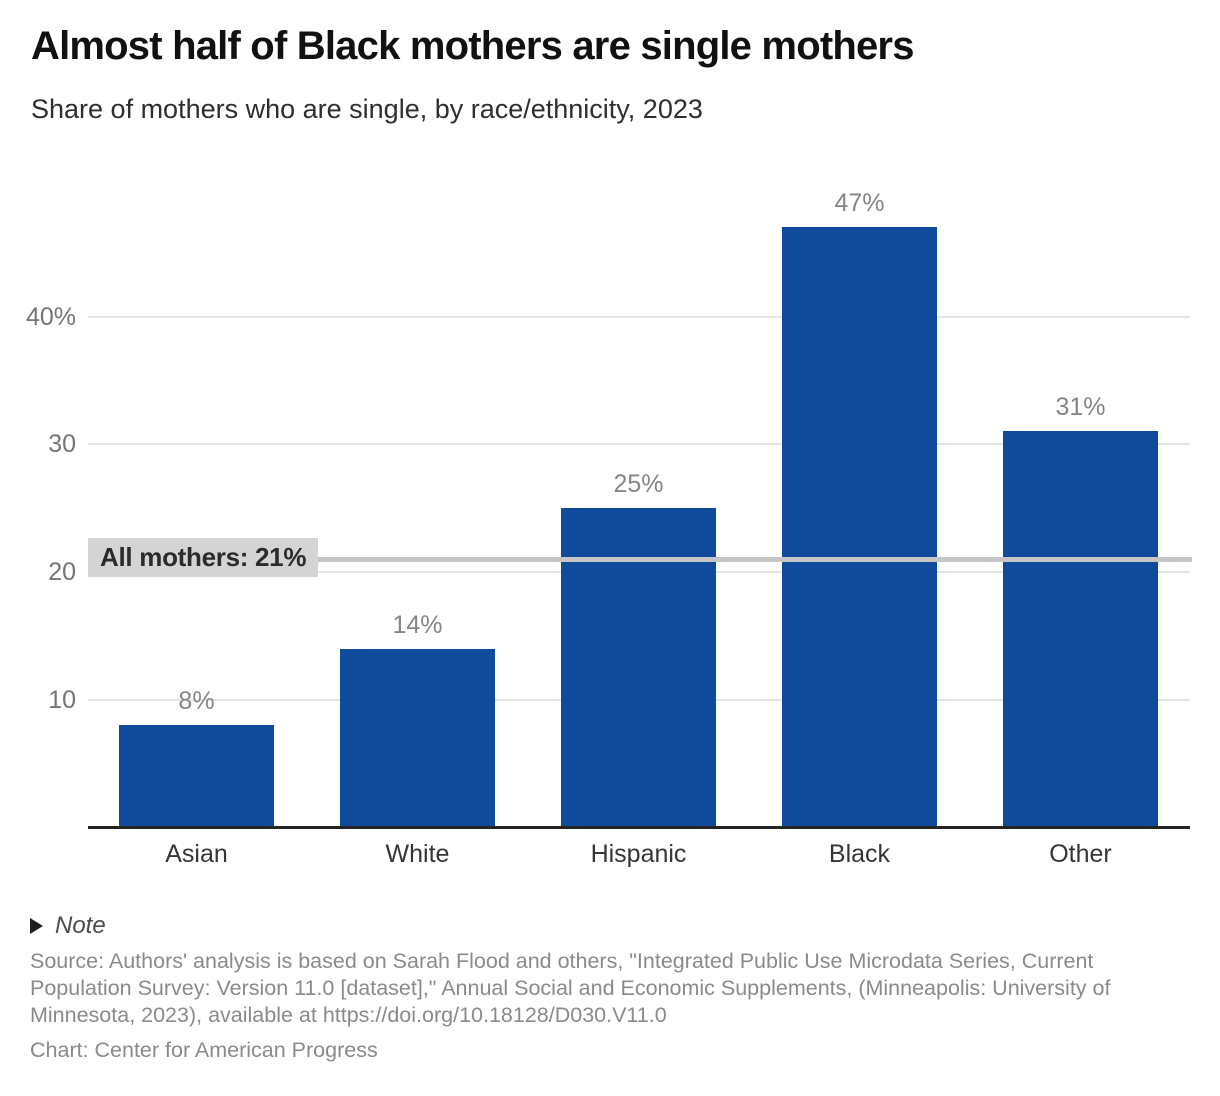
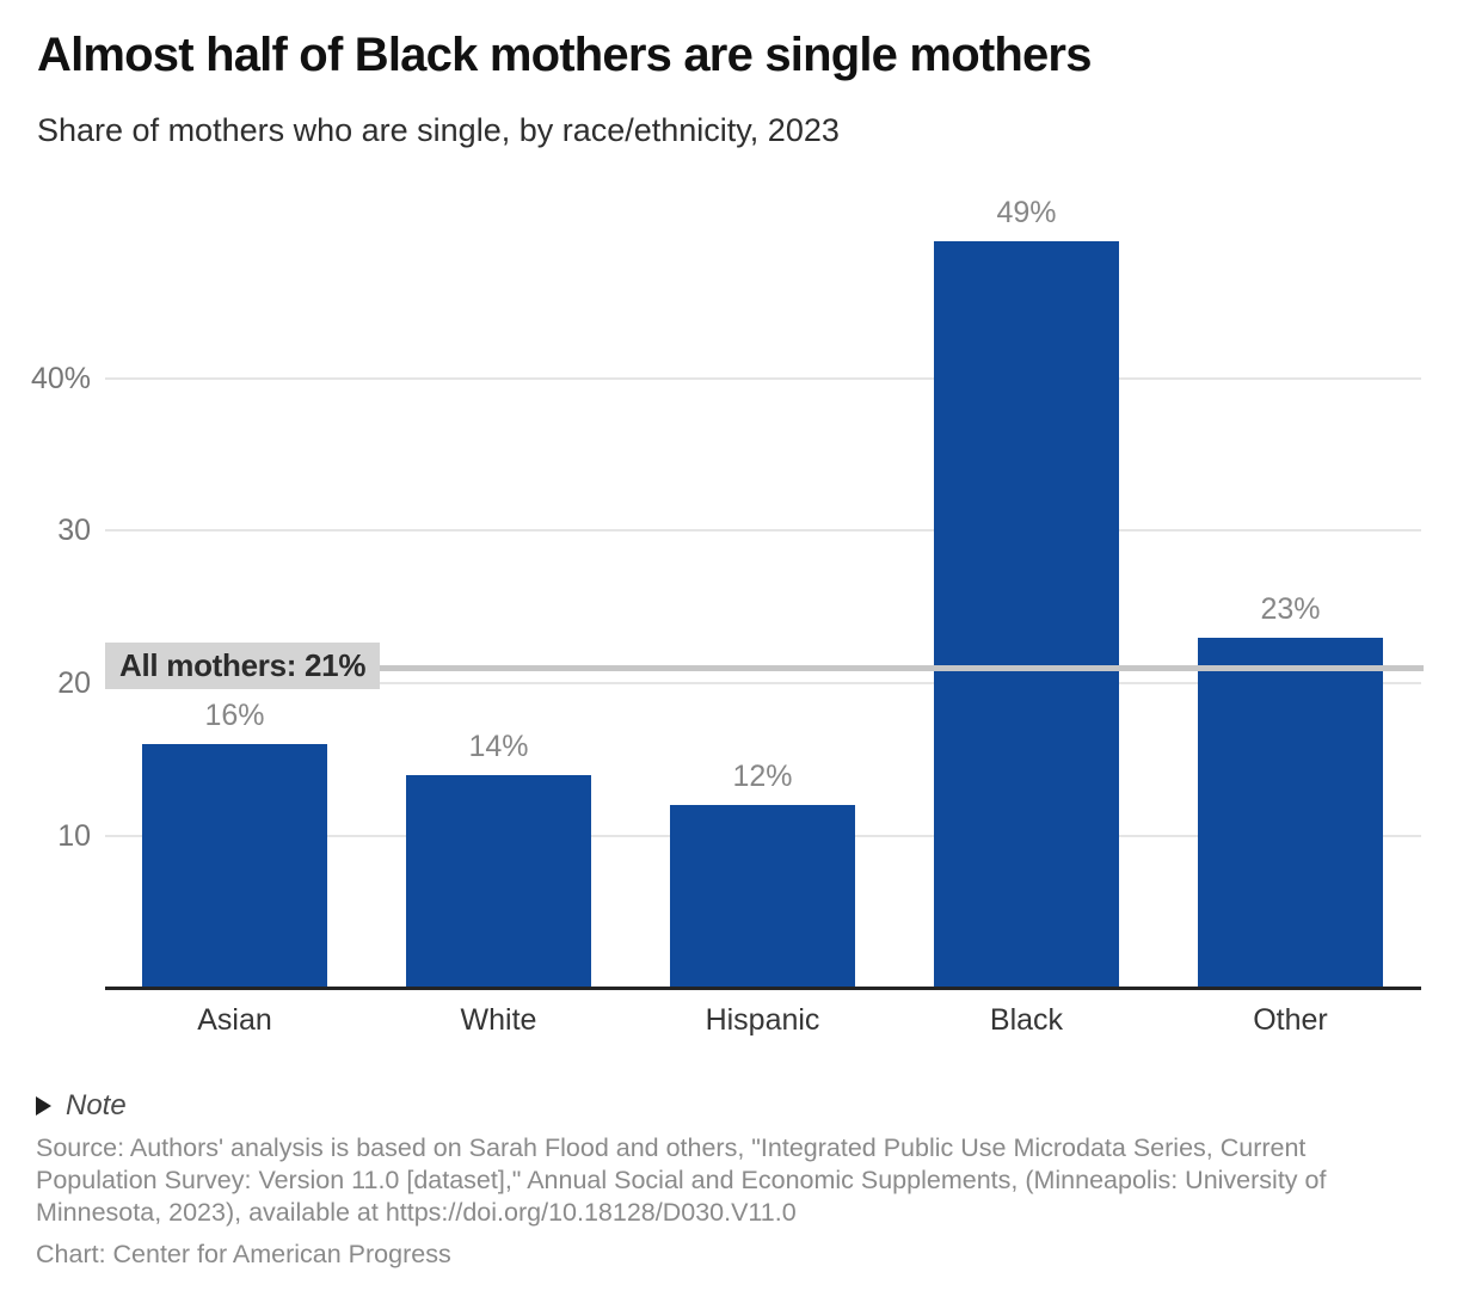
Asian: 8% -> 16%
Hispanic: 25% -> 12%
Black: 47% -> 49%
Other: 31% -> 23%
